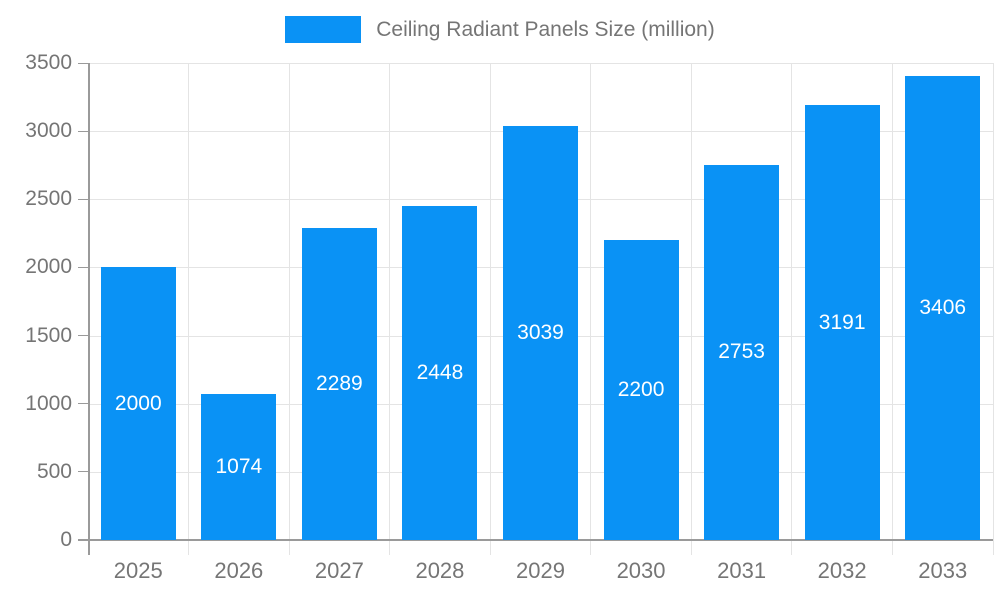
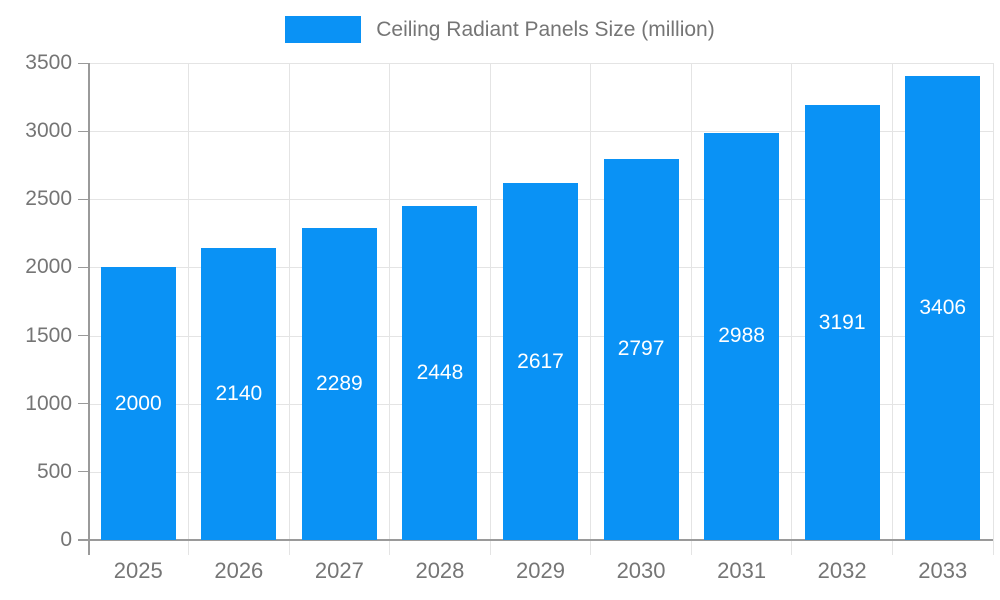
2026: 1074 -> 2140
2029: 3039 -> 2617
2030: 2200 -> 2797
2031: 2753 -> 2988
